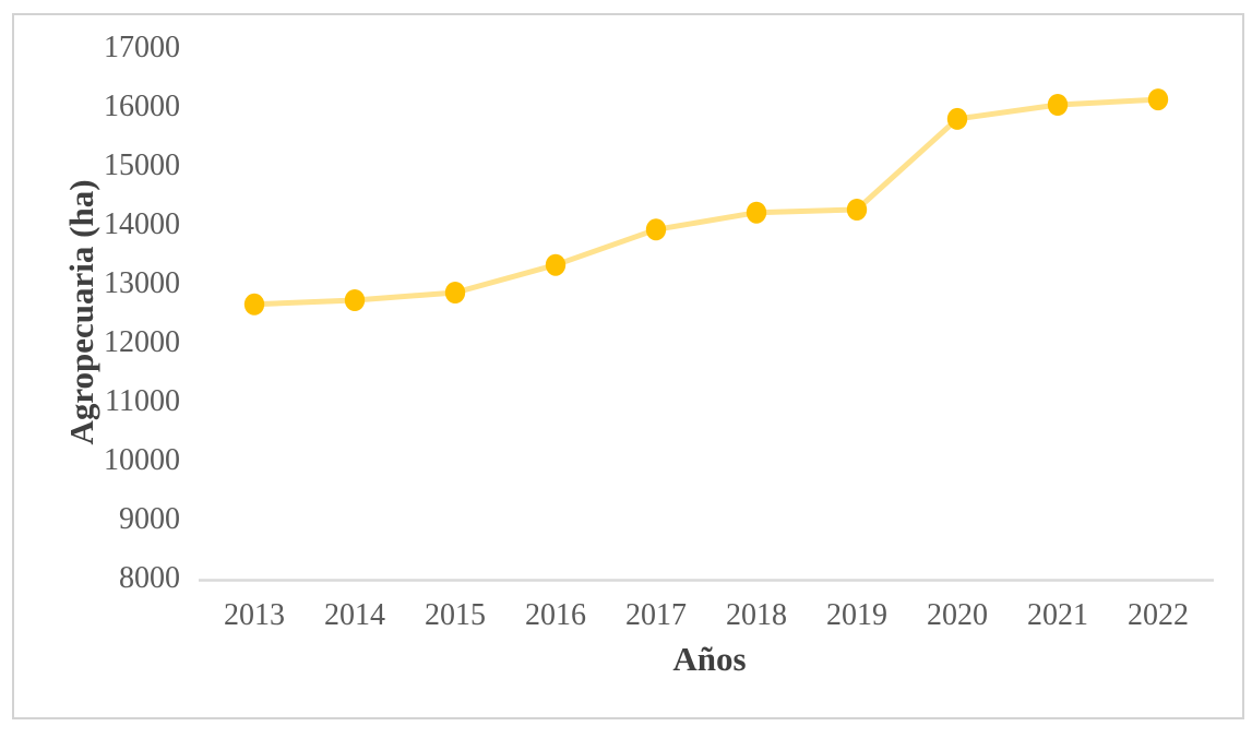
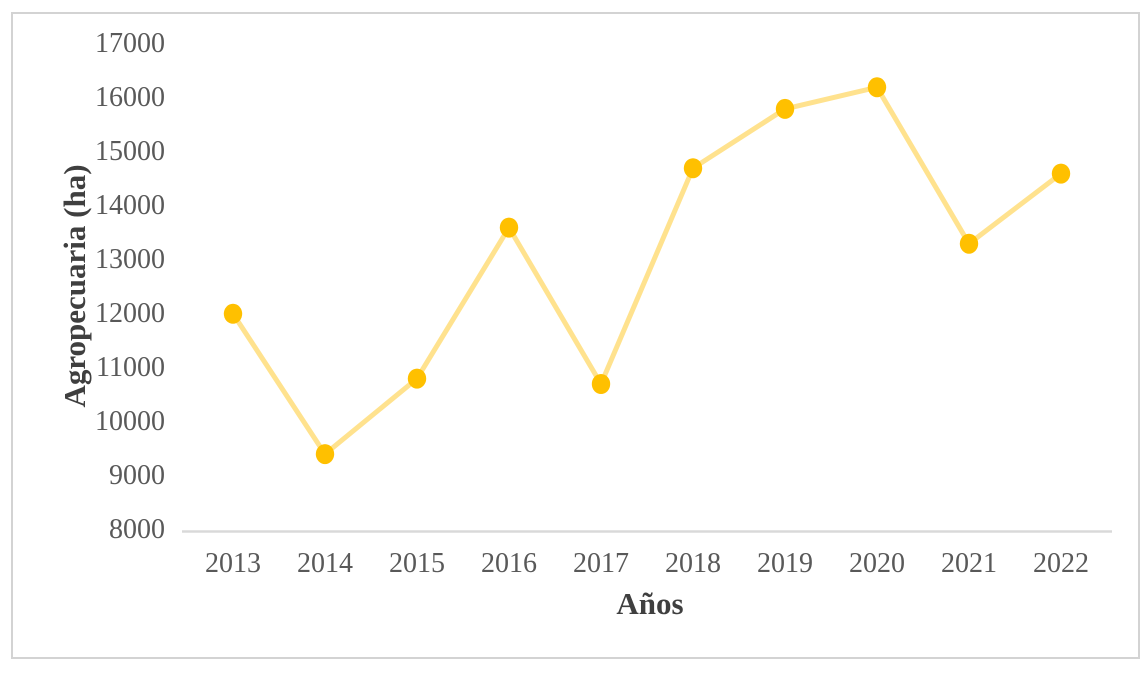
2013: 12600 -> 12000
2014: 12700 -> 9400
2015: 12800 -> 10800
2016: 13300 -> 13600
2017: 13900 -> 10700
2018: 14200 -> 14700
2019: 14300 -> 15800
2020: 15800 -> 16200
2021: 16000 -> 13300
2022: 16100 -> 14600
